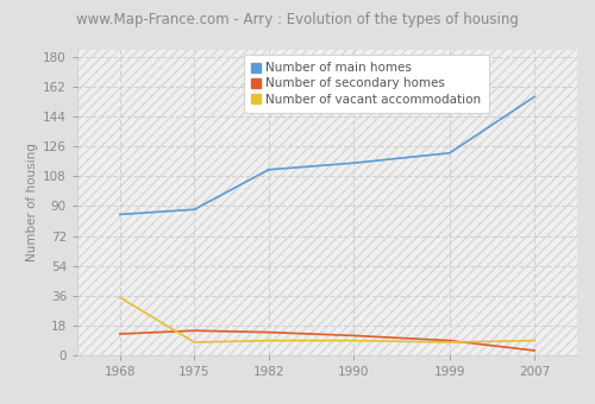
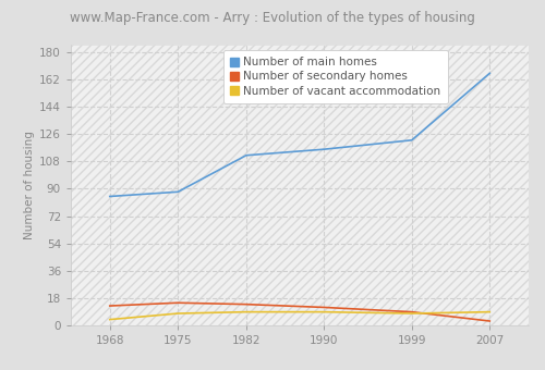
Number of vacant accommodation/1968: 35 -> 4
Number of main homes/2007: 156 -> 166
